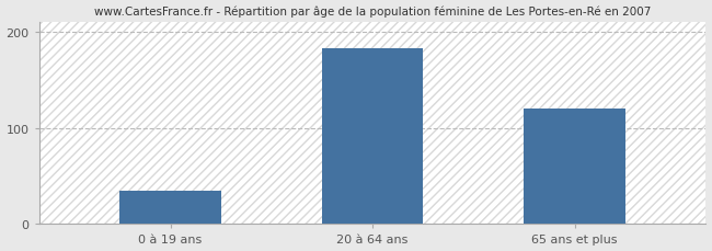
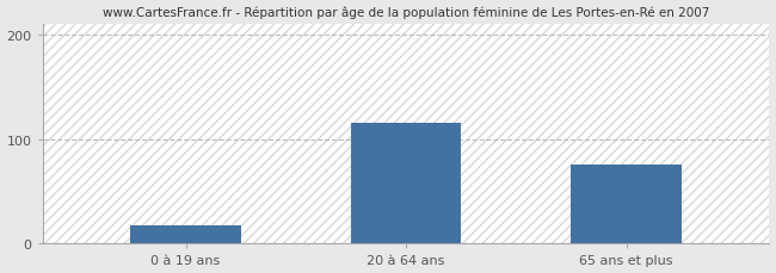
0 à 19 ans: 35 -> 18
20 à 64 ans: 183 -> 116
65 ans et plus: 120 -> 76
